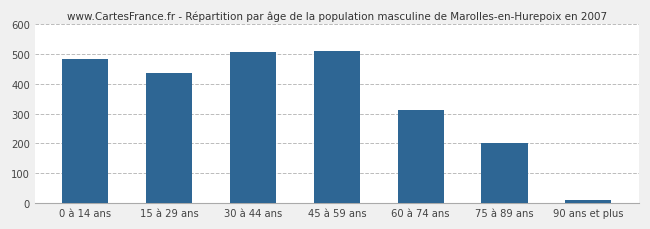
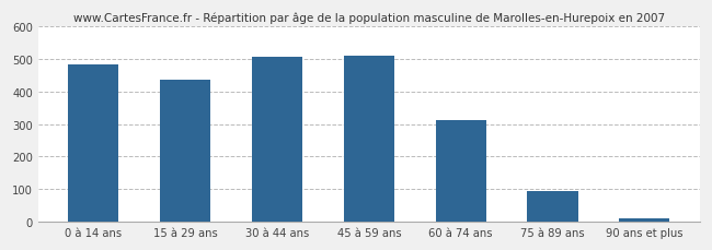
75 à 89 ans: 200 -> 95
